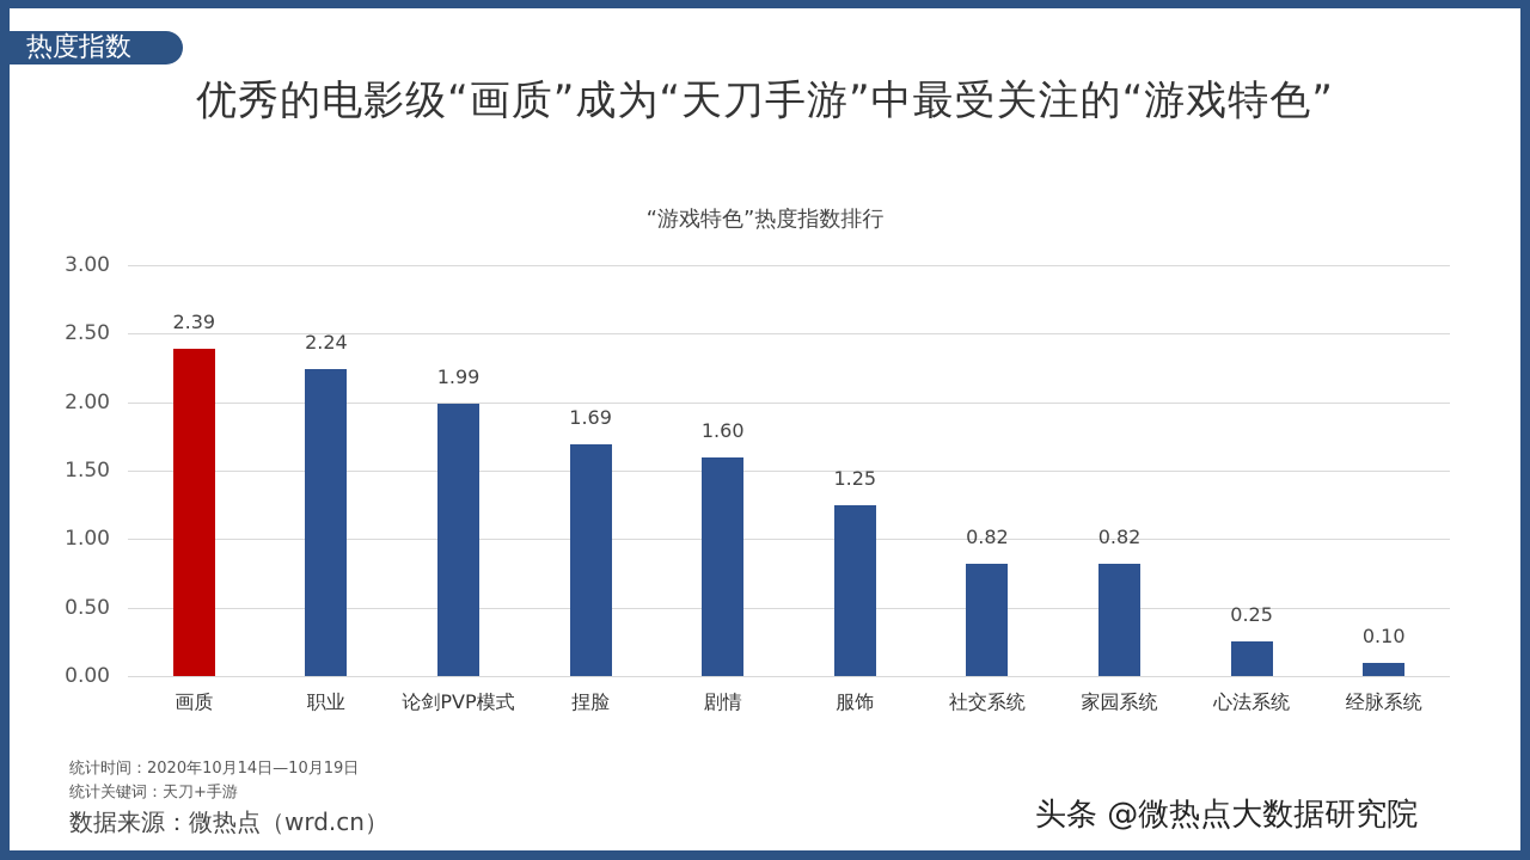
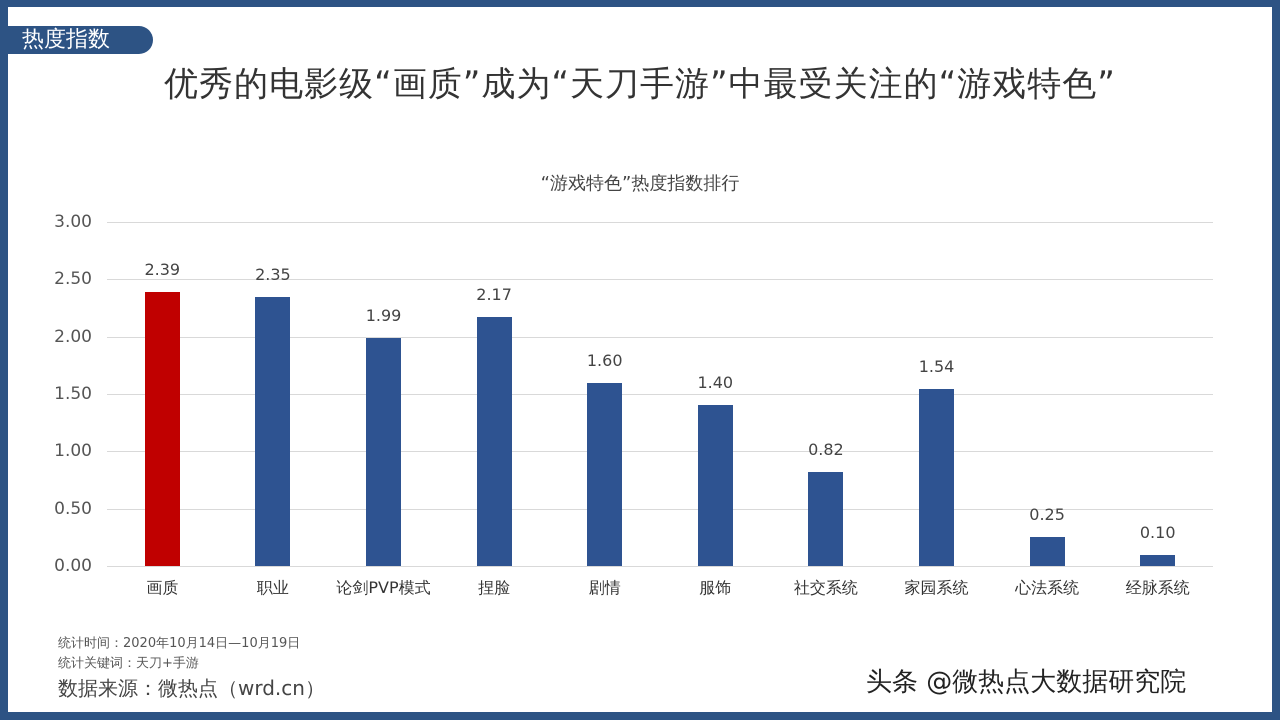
职业: 2.24 -> 2.35
捏脸: 1.69 -> 2.17
服饰: 1.25 -> 1.40
家园系统: 0.82 -> 1.54
